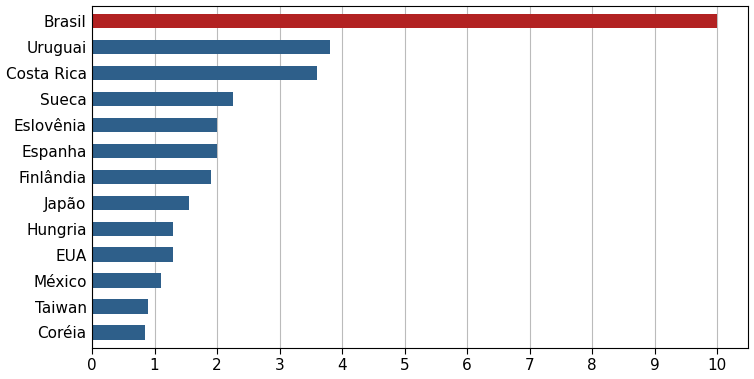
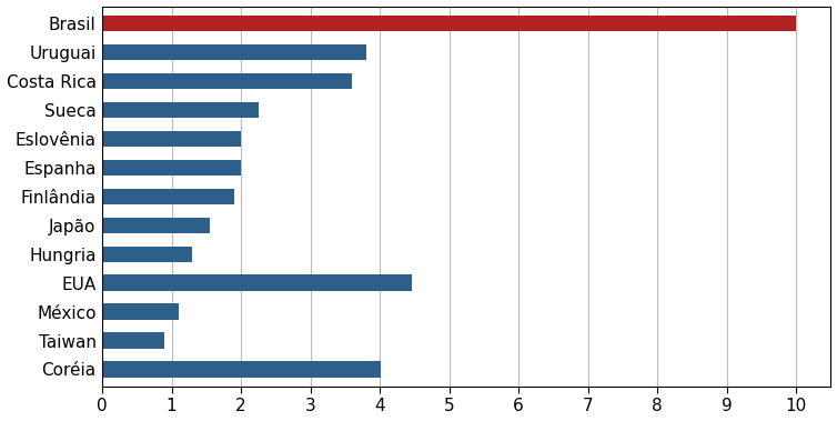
EUA: 1.30 -> 4.46
Coréia: 0.85 -> 4.02
